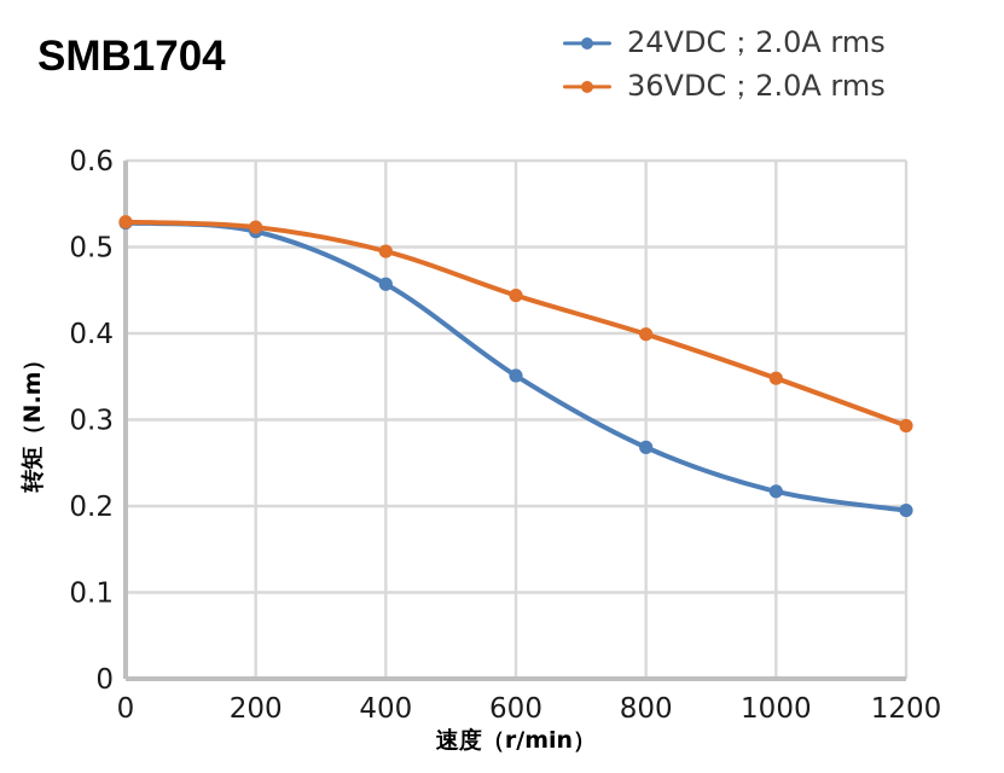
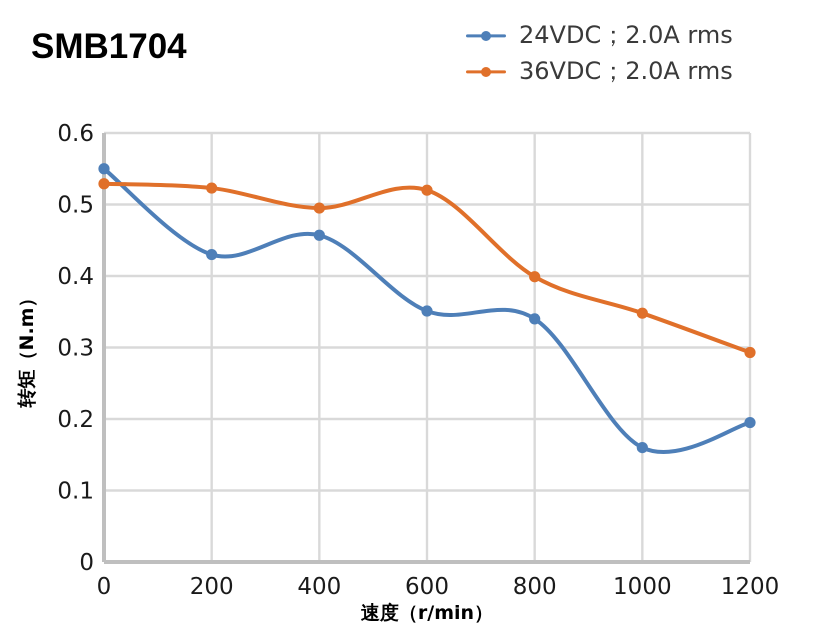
24VDC；2.0A rms/0: 0.53 -> 0.55
24VDC；2.0A rms/200: 0.52 -> 0.43
36VDC；2.0A rms/600: 0.44 -> 0.52
24VDC；2.0A rms/800: 0.27 -> 0.34
24VDC；2.0A rms/1000: 0.22 -> 0.16
